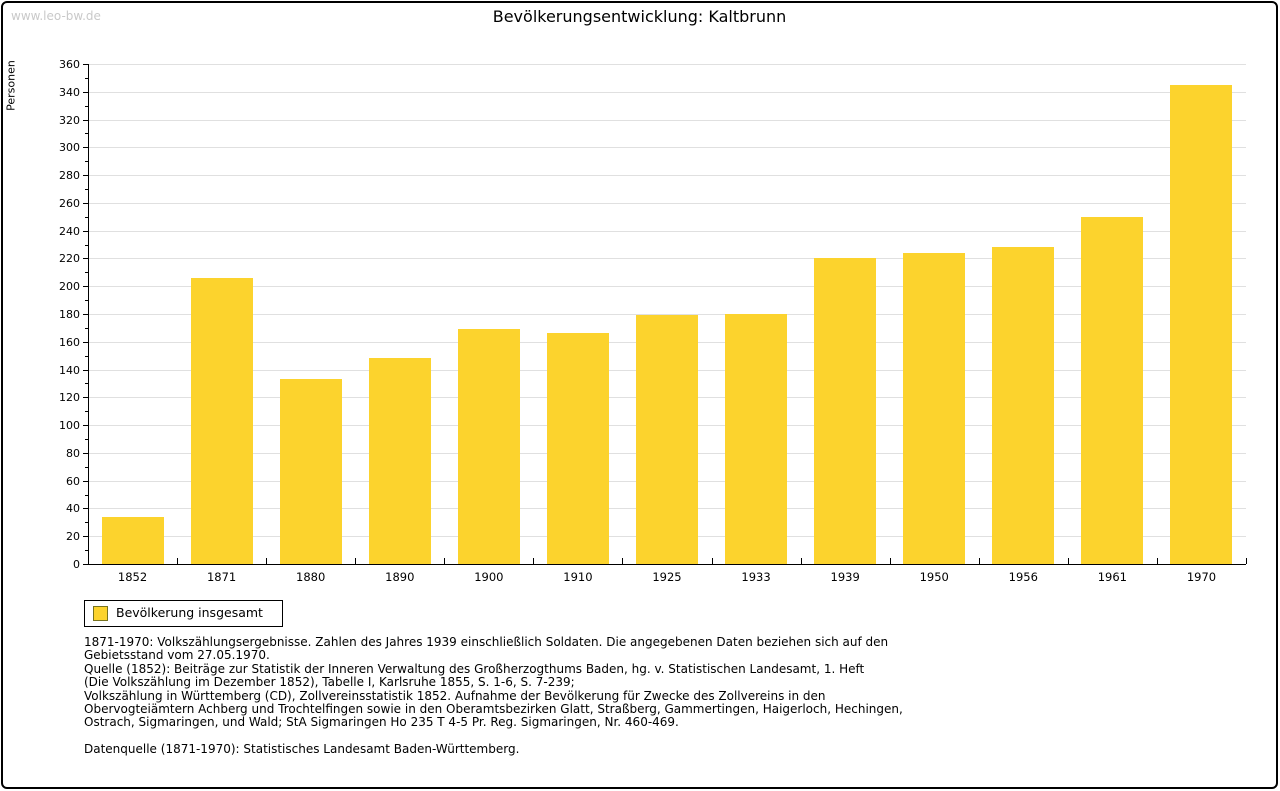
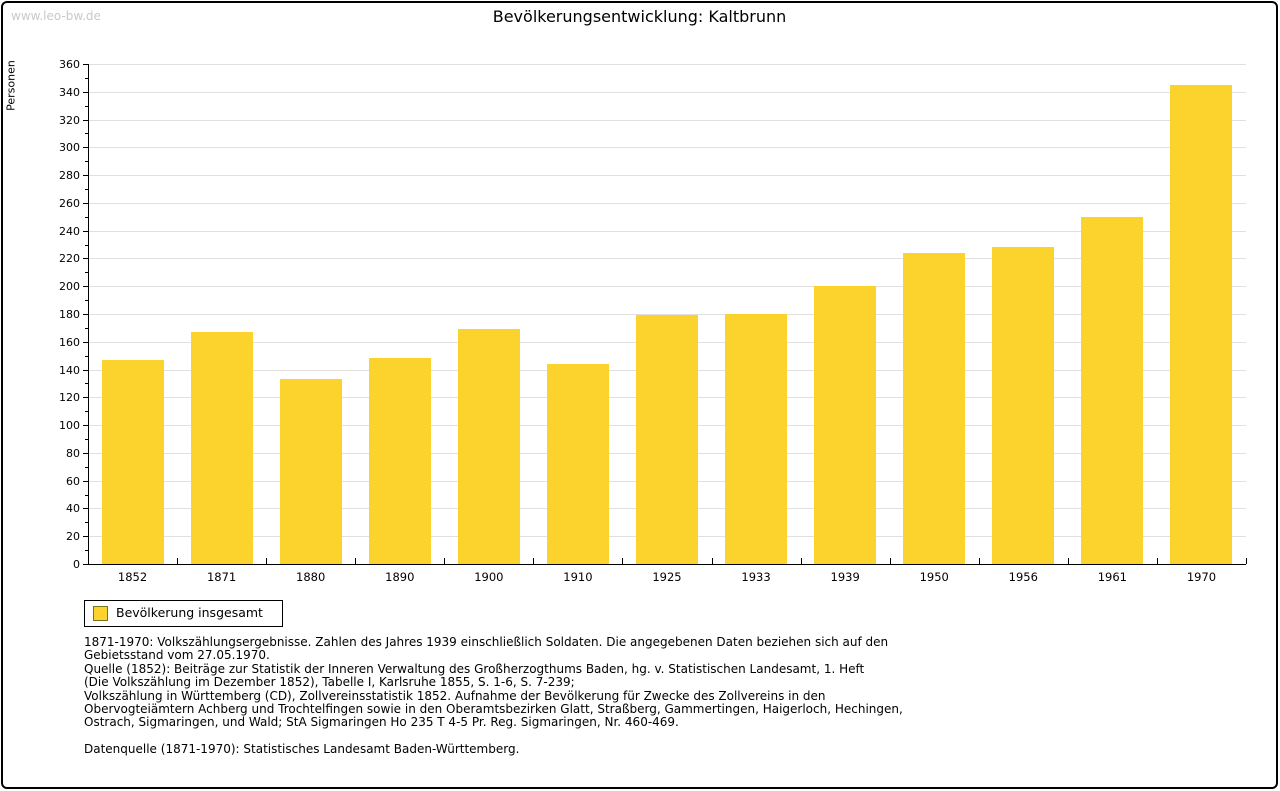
1852: 34 -> 147
1871: 206 -> 167
1910: 166 -> 144
1939: 220 -> 200
